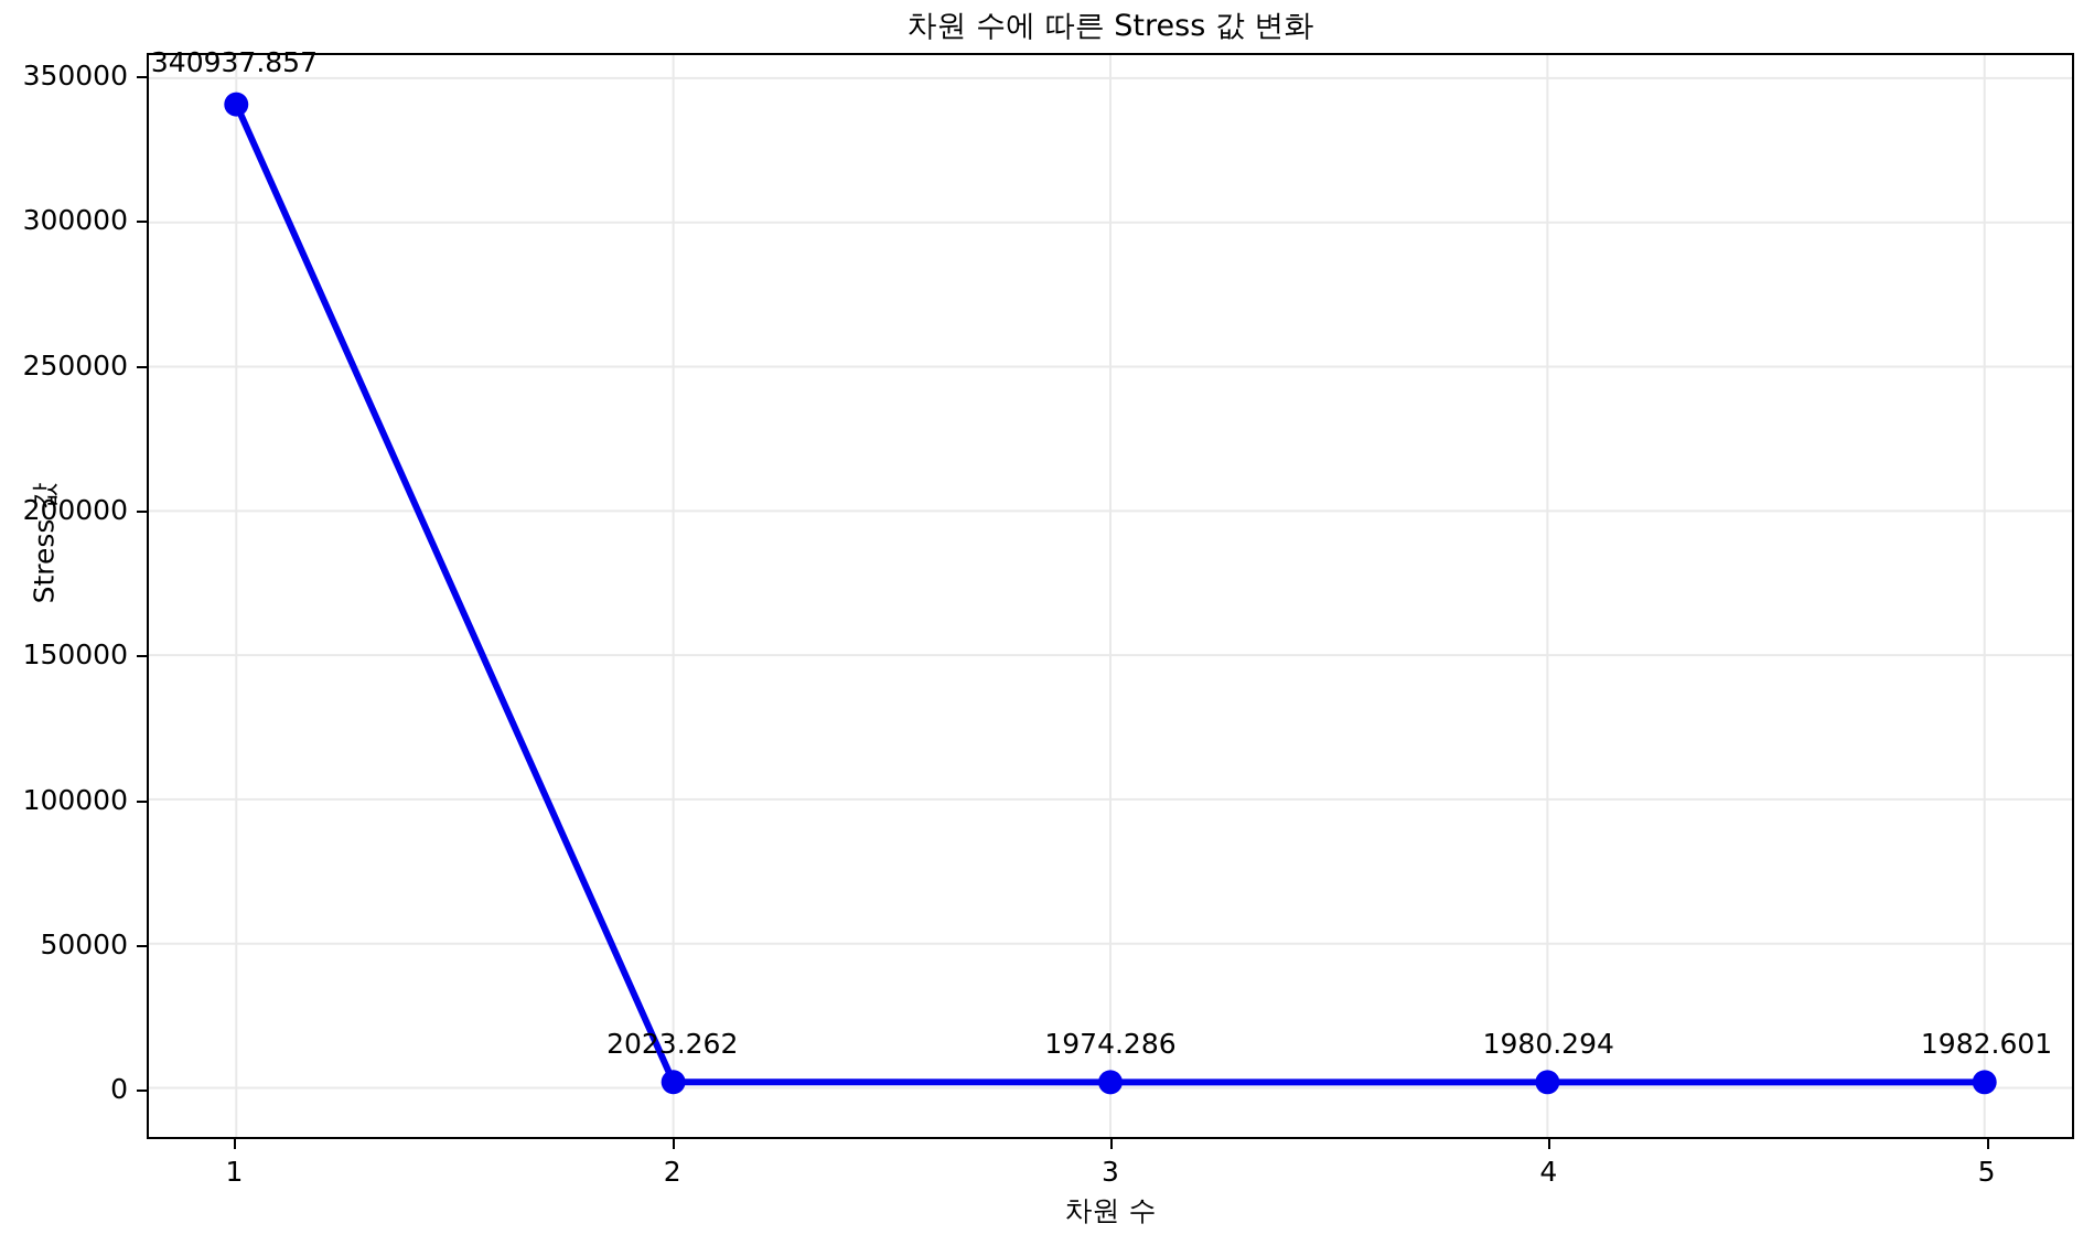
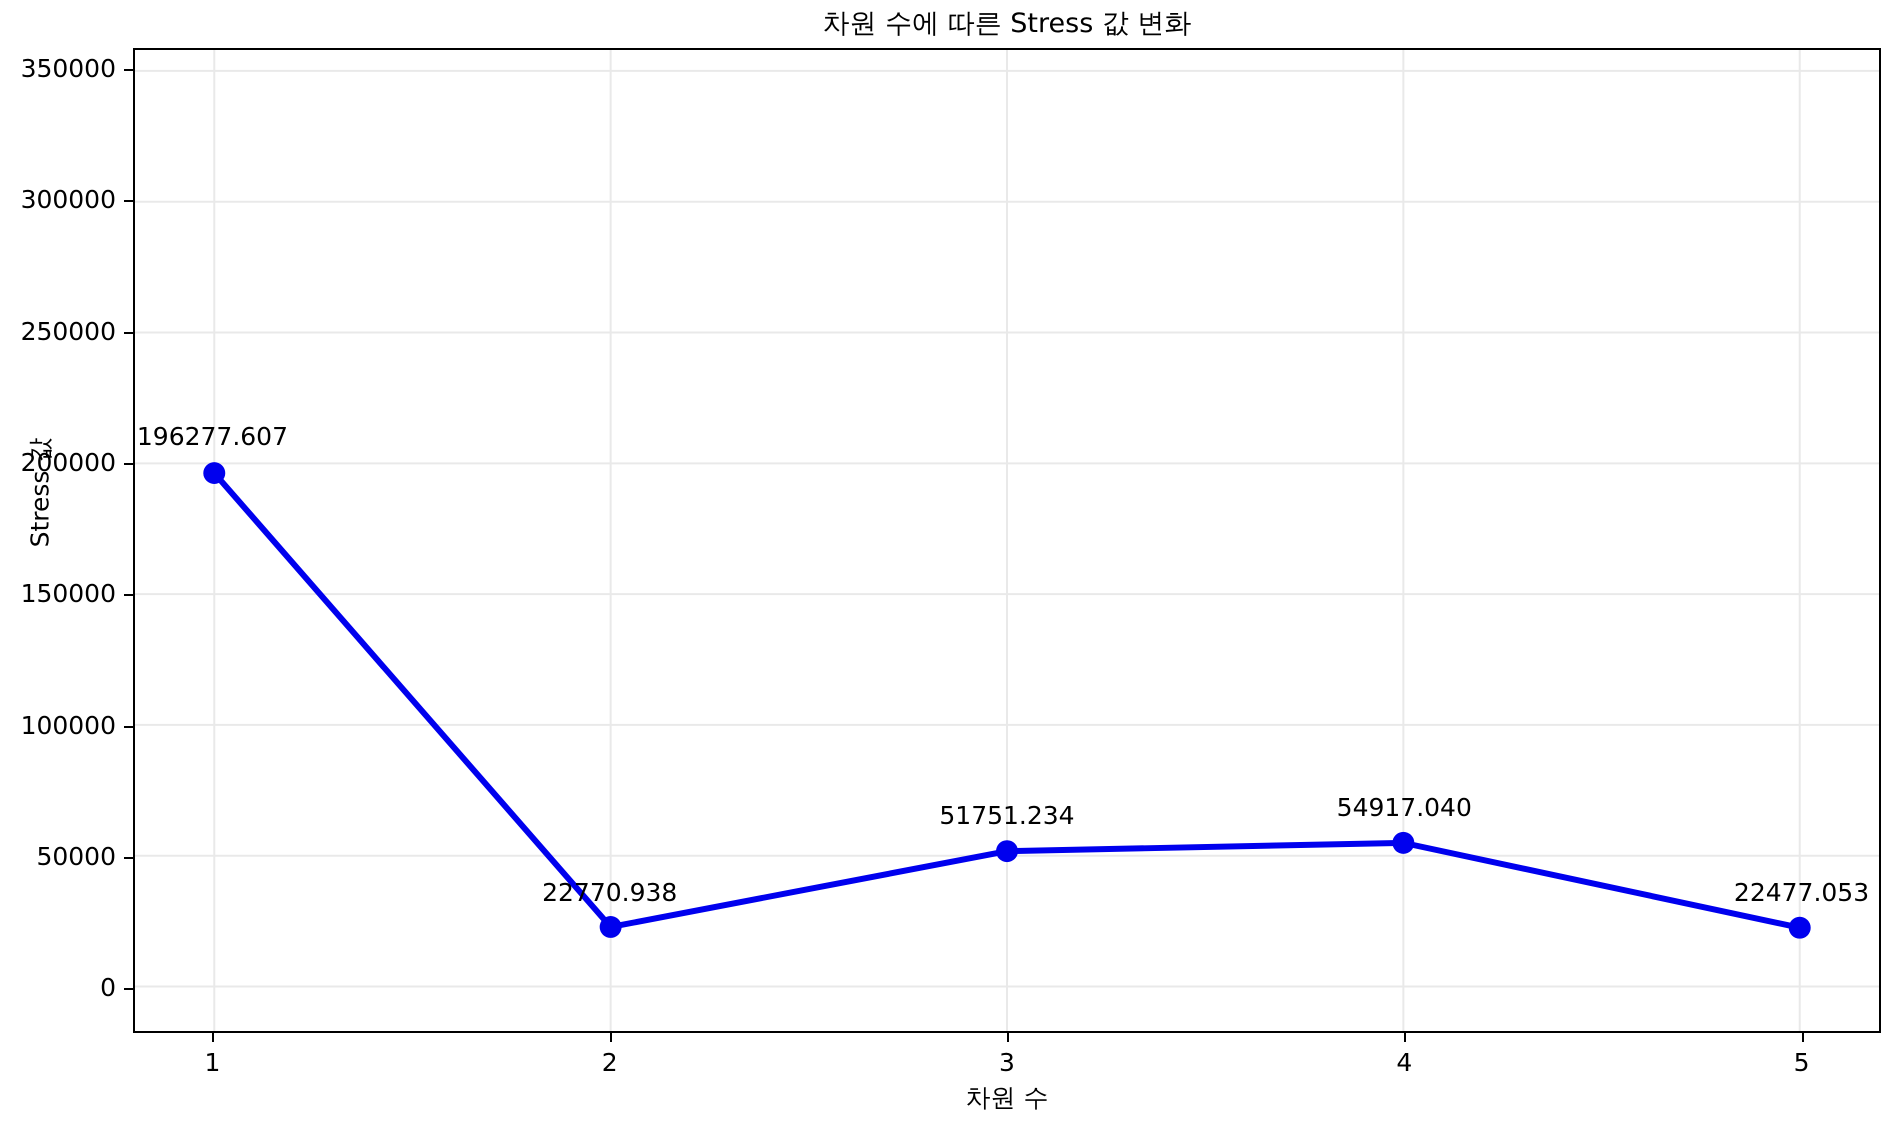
1: 340937.857 -> 196277.607
2: 2023.262 -> 22770.938
3: 1974.286 -> 51751.234
4: 1980.294 -> 54917.040
5: 1982.601 -> 22477.053
